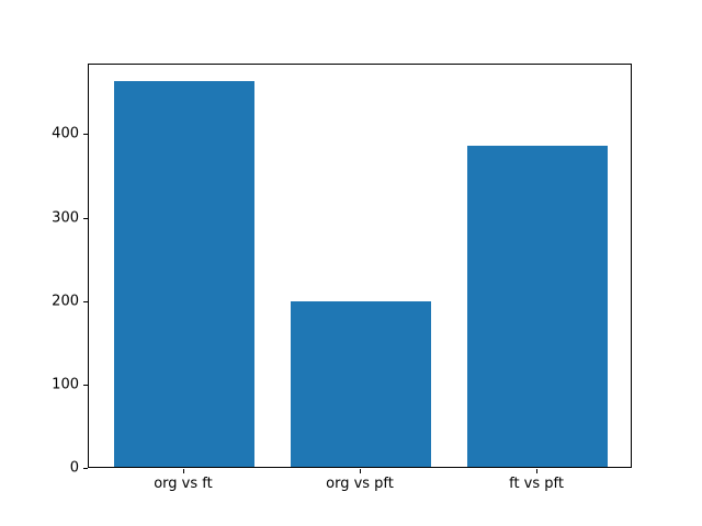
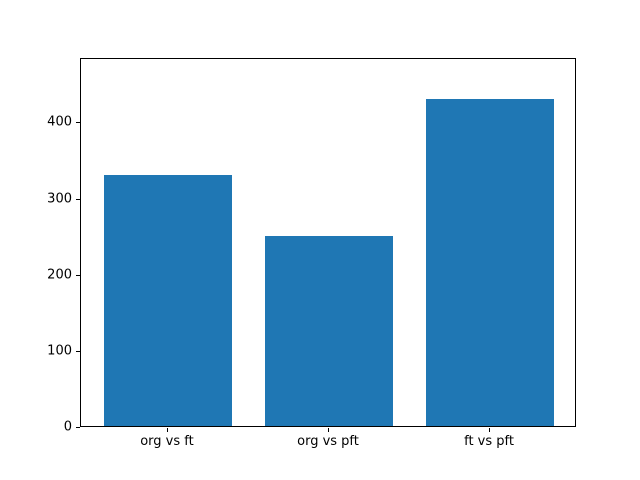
org vs ft: 460 -> 330
org vs pft: 200 -> 250
ft vs pft: 380 -> 430
